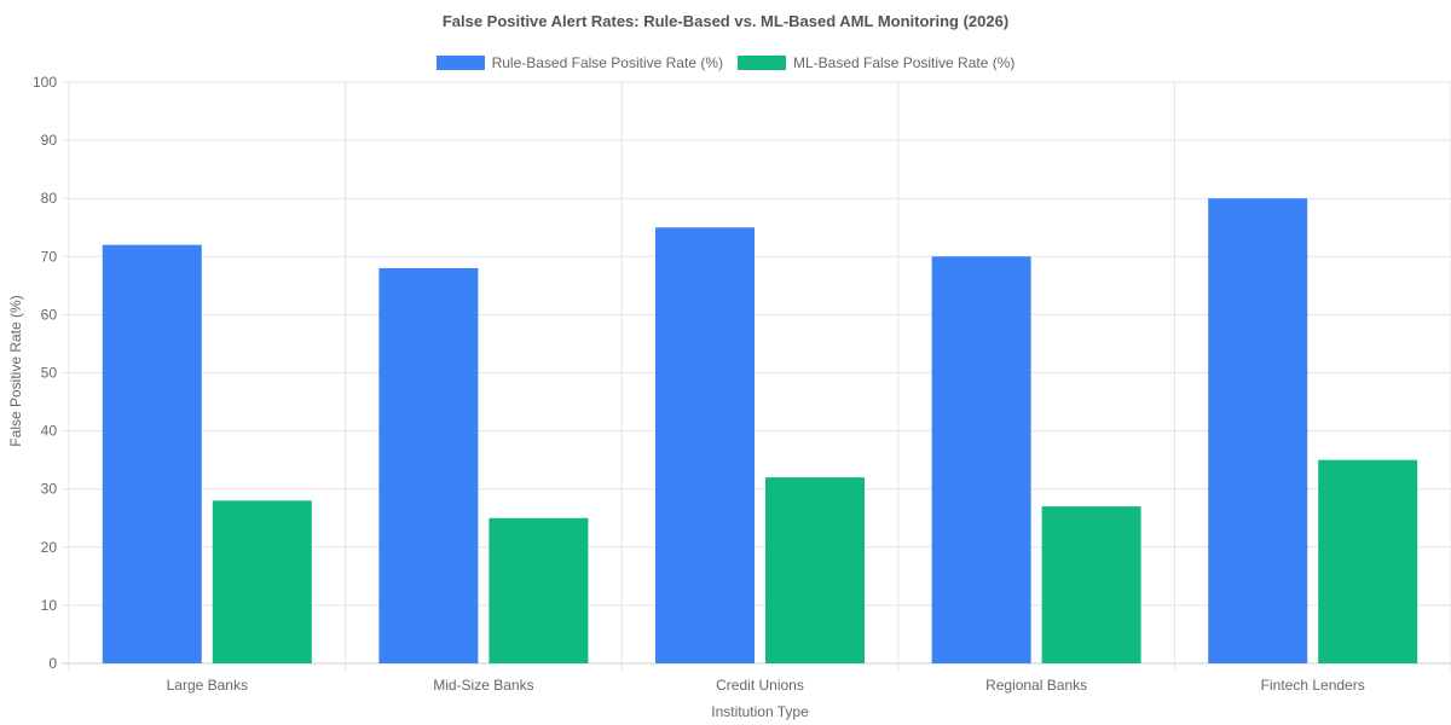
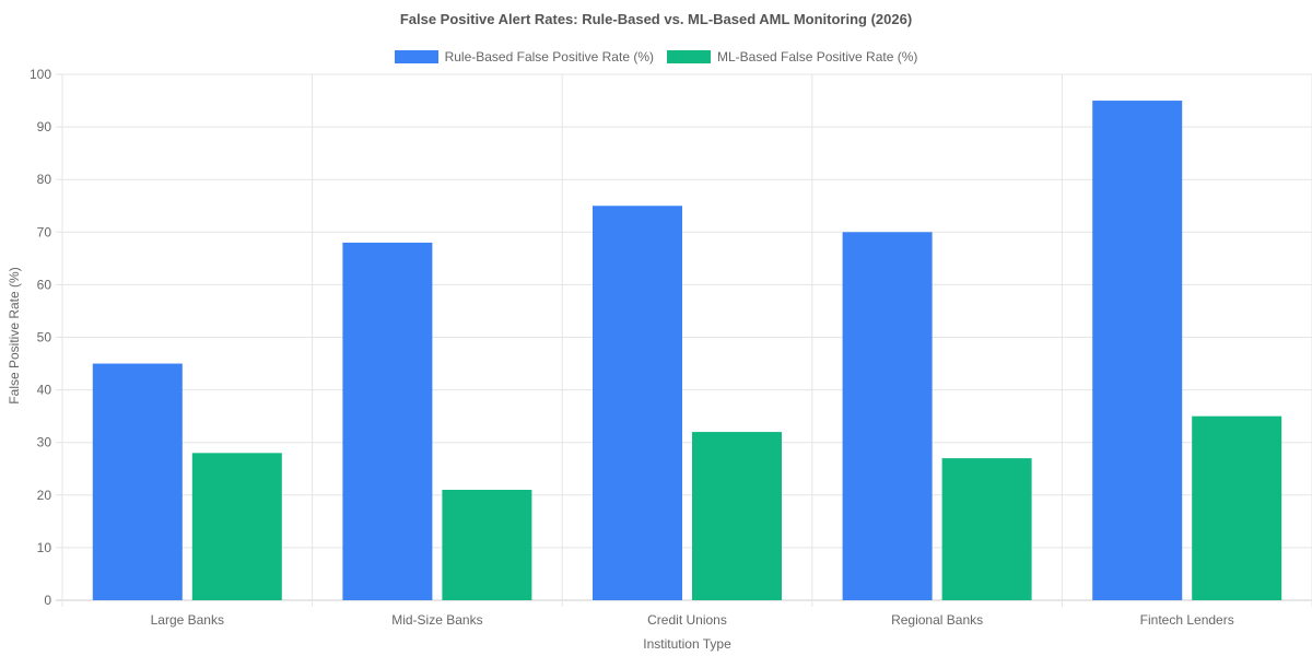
Rule-Based False Positive Rate (%)/Large Banks: 72 -> 45
ML-Based False Positive Rate (%)/Mid-Size Banks: 25 -> 21
Rule-Based False Positive Rate (%)/Fintech Lenders: 80 -> 95
